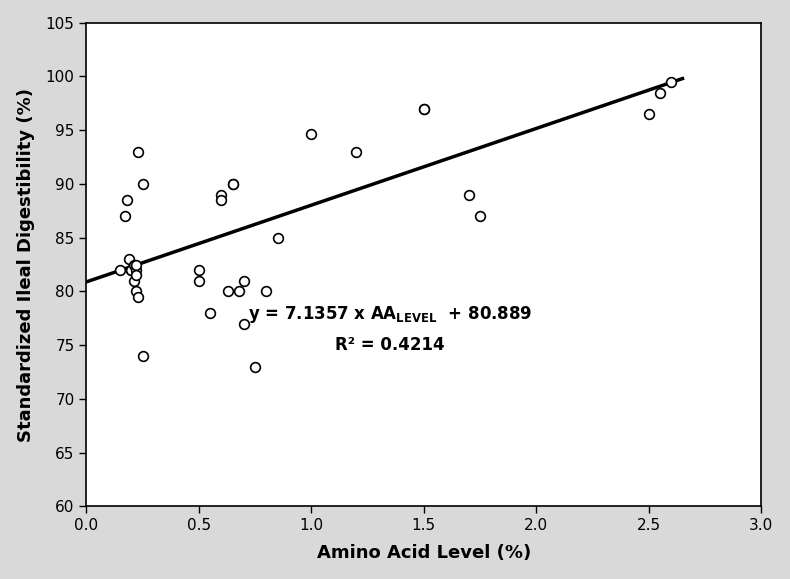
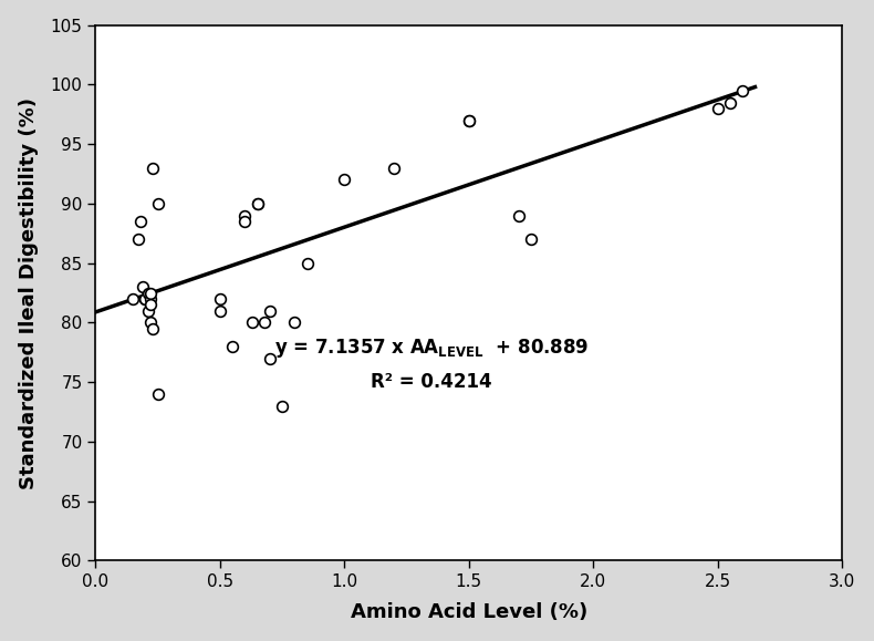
1.0: 94.6 -> 92.0
2.5: 96.5 -> 98.0
